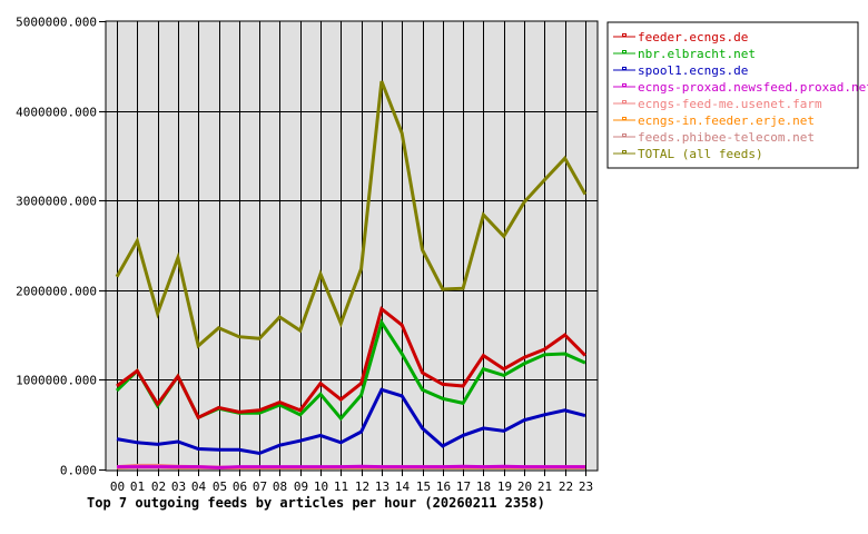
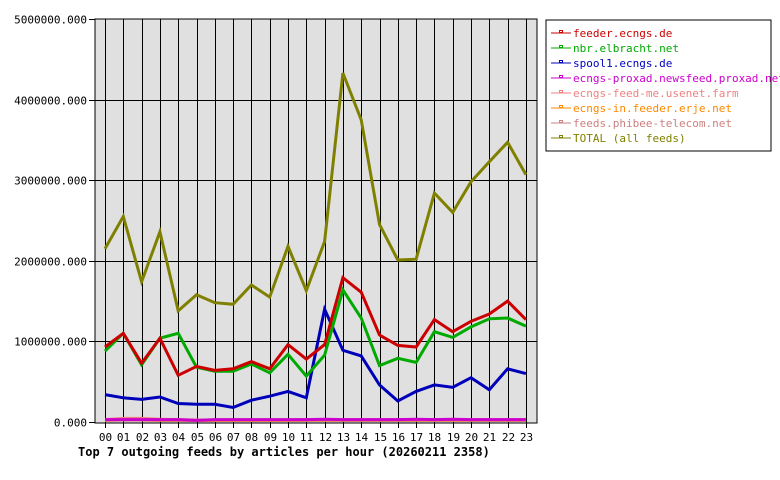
nbr.elbracht.net/04: 600000 -> 1100000
spool1.ecngs.de/12: 400000 -> 1400000
nbr.elbracht.net/15: 900000 -> 700000
spool1.ecngs.de/21: 600000 -> 400000
